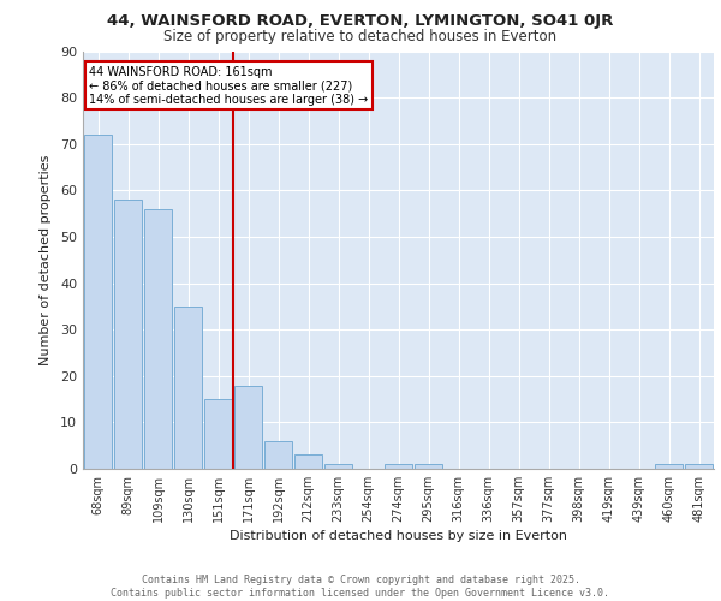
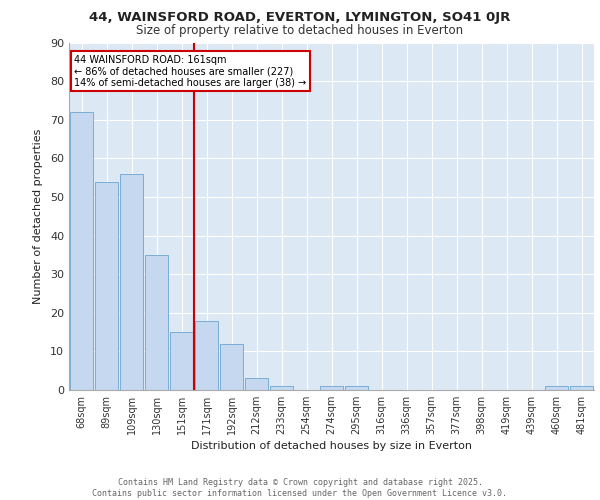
89sqm: 58 -> 54
192sqm: 6 -> 12
